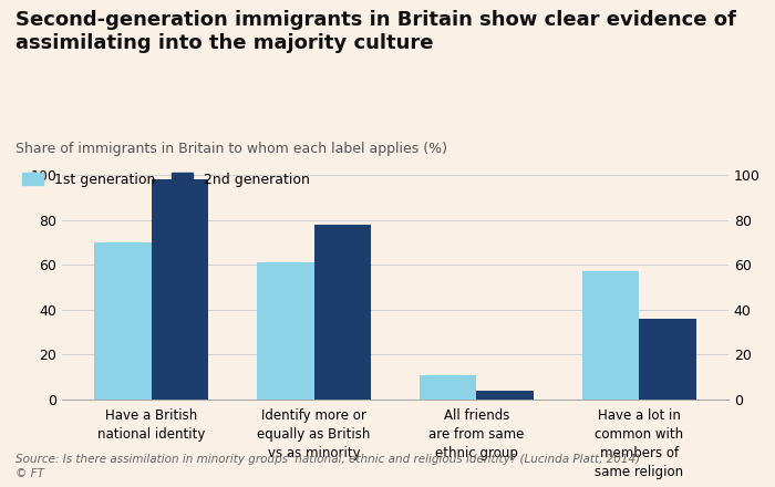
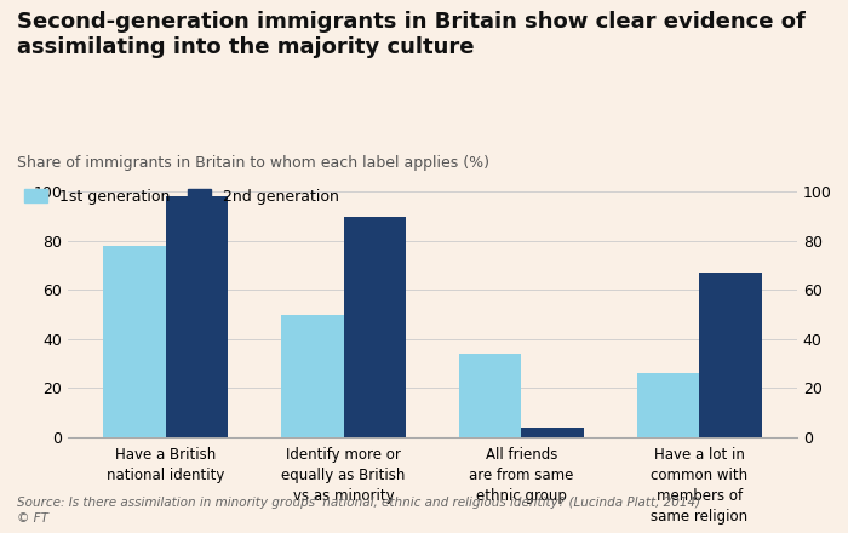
1st generation/Have a British national identity: 70 -> 78
1st generation/Identify more or equally as British vs as minority: 61 -> 50
2nd generation/Identify more or equally as British vs as minority: 78 -> 90
1st generation/All friends are from same ethnic group: 11 -> 34
1st generation/Have a lot in common with members of same religion: 57 -> 26
2nd generation/Have a lot in common with members of same religion: 36 -> 67
